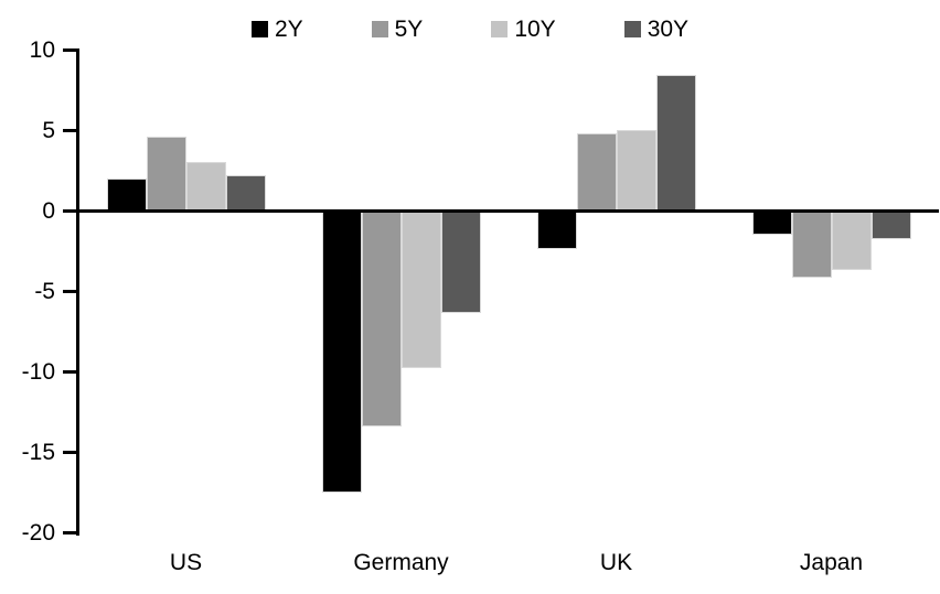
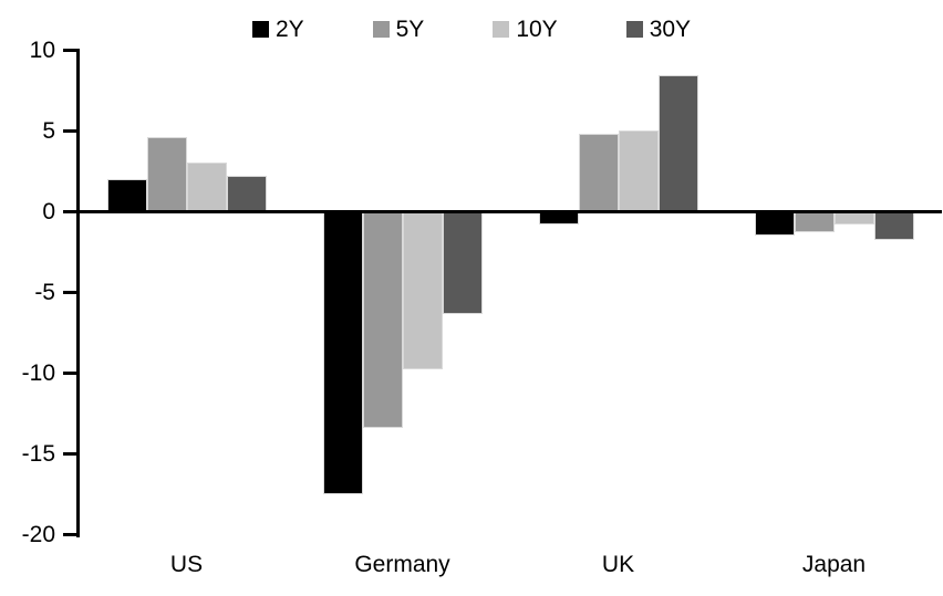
2Y/UK: -2.4 -> -0.8
5Y/Japan: -4.2 -> -1.3
10Y/Japan: -3.7 -> -0.8
